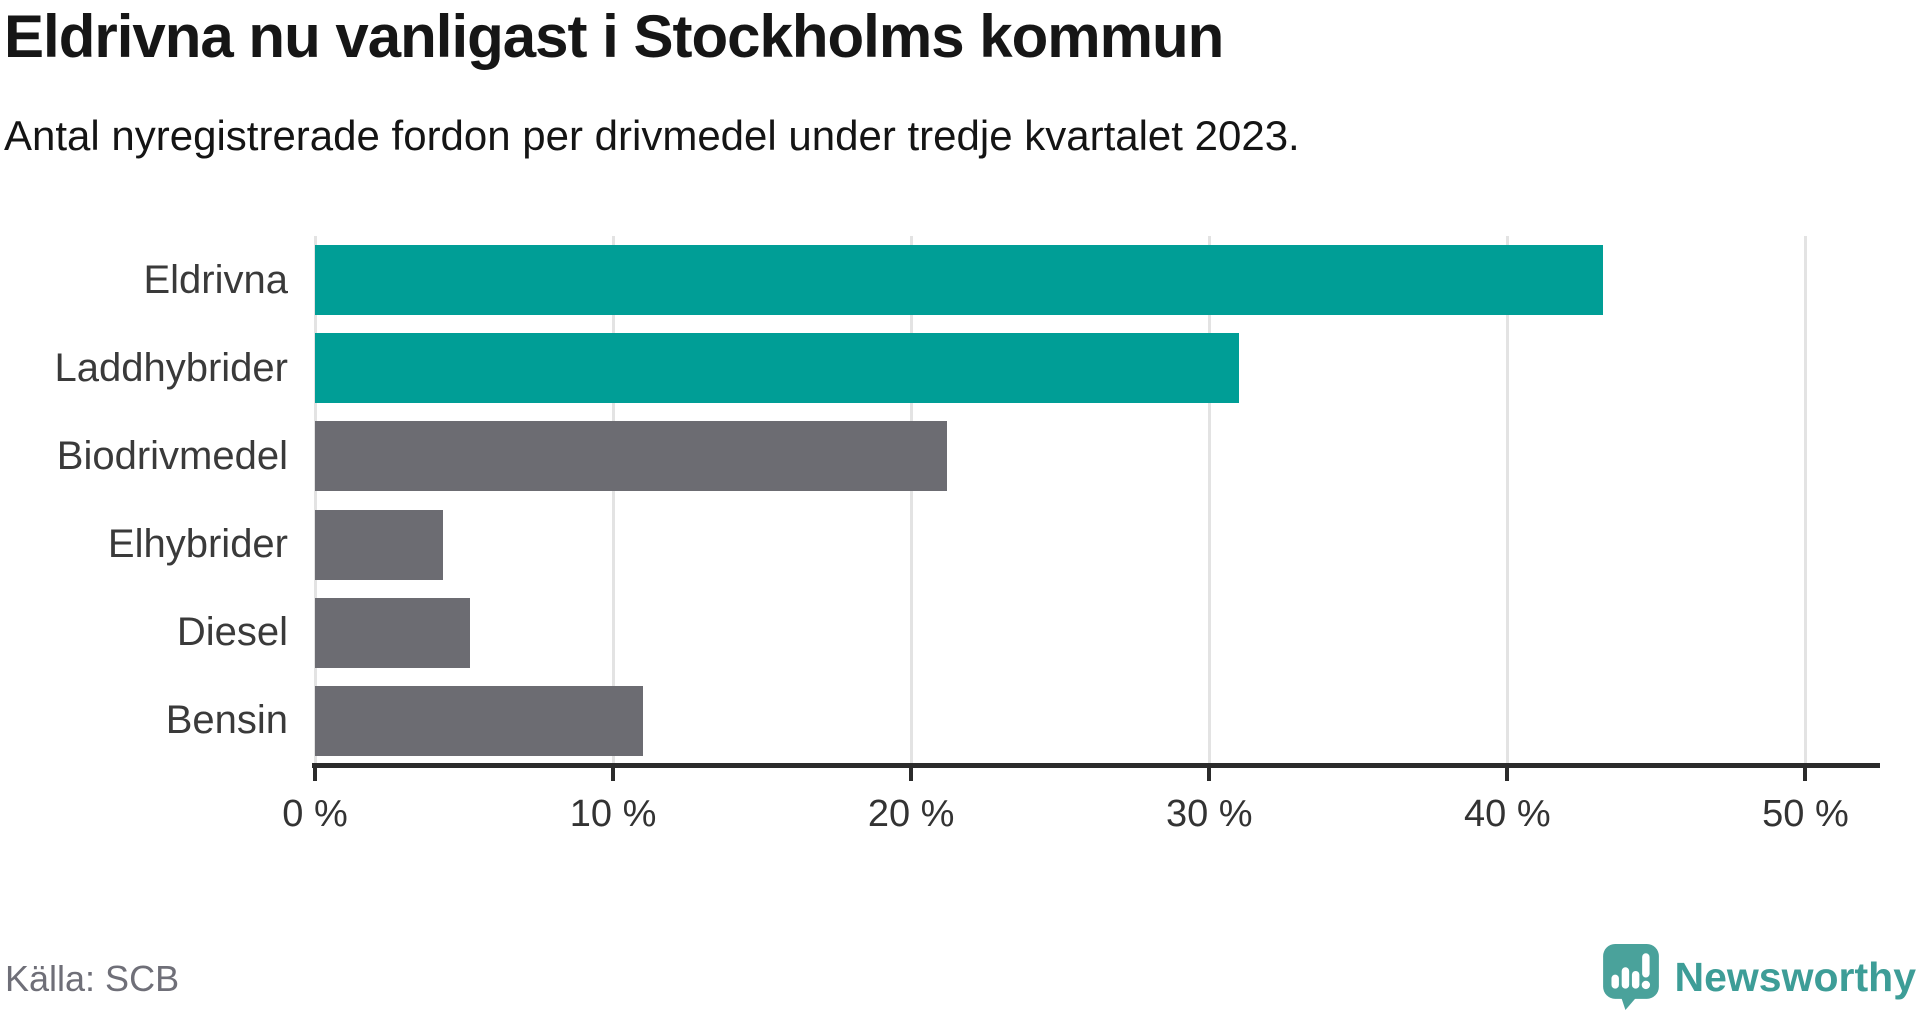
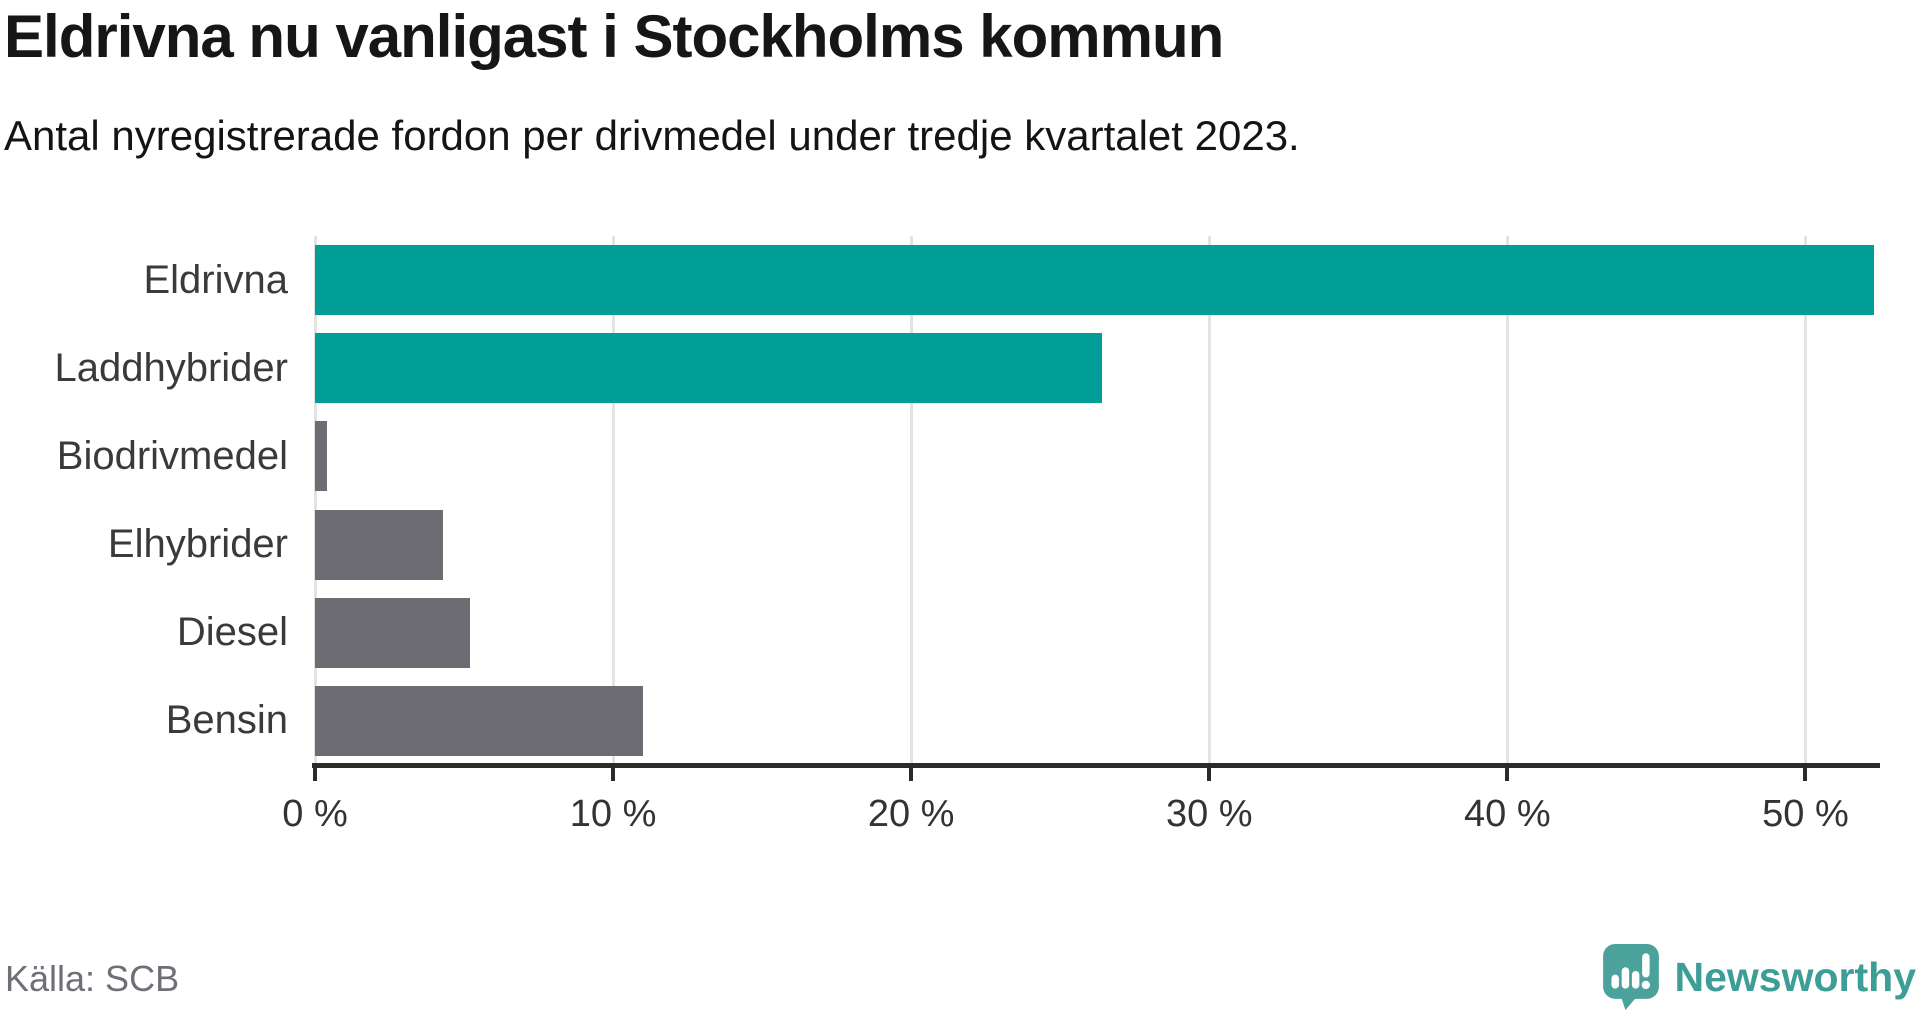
Eldrivna: 43.2% -> 52.3%
Laddhybrider: 31.0% -> 26.4%
Biodrivmedel: 21.2% -> 0.4%
